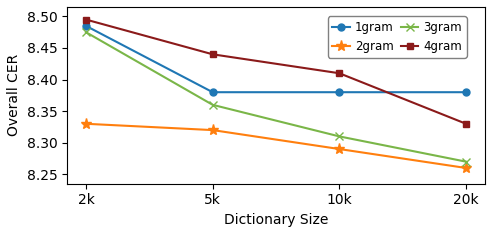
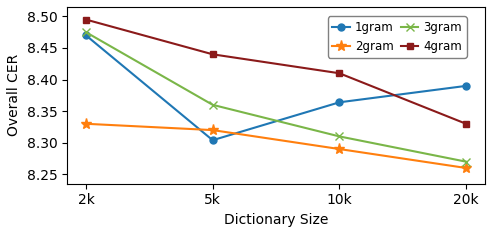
1gram/2k: 8.485 -> 8.470
1gram/5k: 8.380 -> 8.304
1gram/10k: 8.380 -> 8.364
1gram/20k: 8.380 -> 8.390
